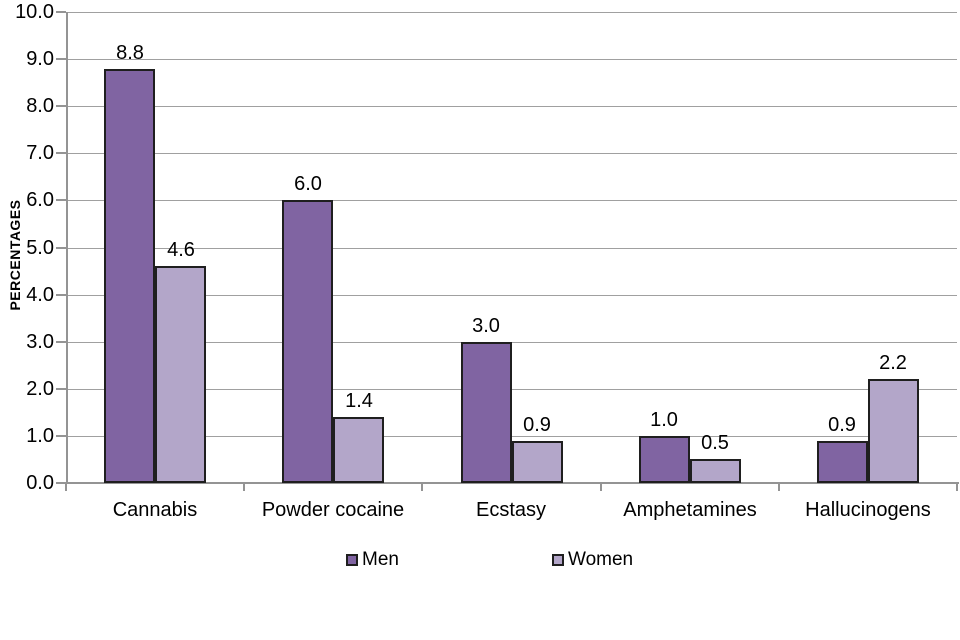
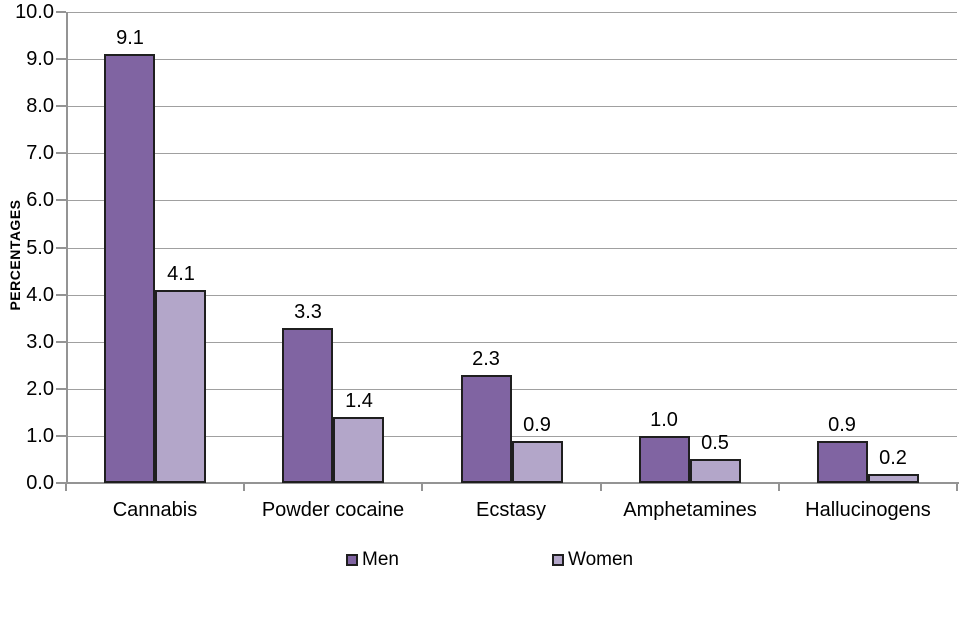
Men/Cannabis: 8.8 -> 9.1
Women/Cannabis: 4.6 -> 4.1
Men/Powder cocaine: 6.0 -> 3.3
Men/Ecstasy: 3.0 -> 2.3
Women/Hallucinogens: 2.2 -> 0.2
